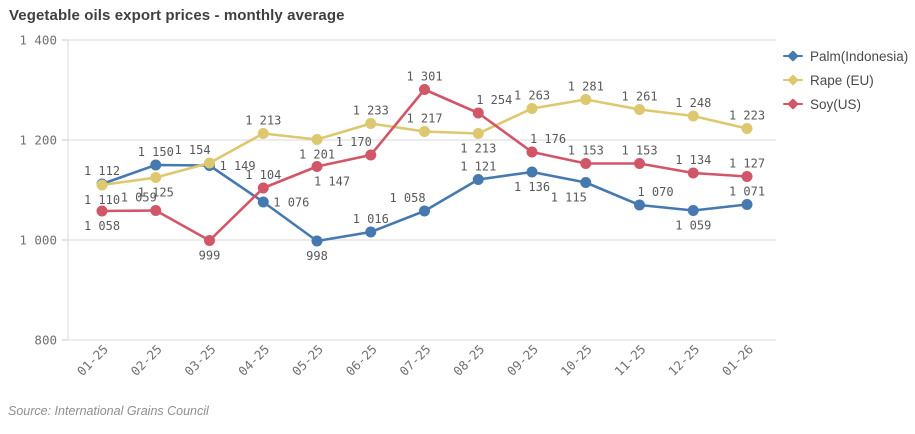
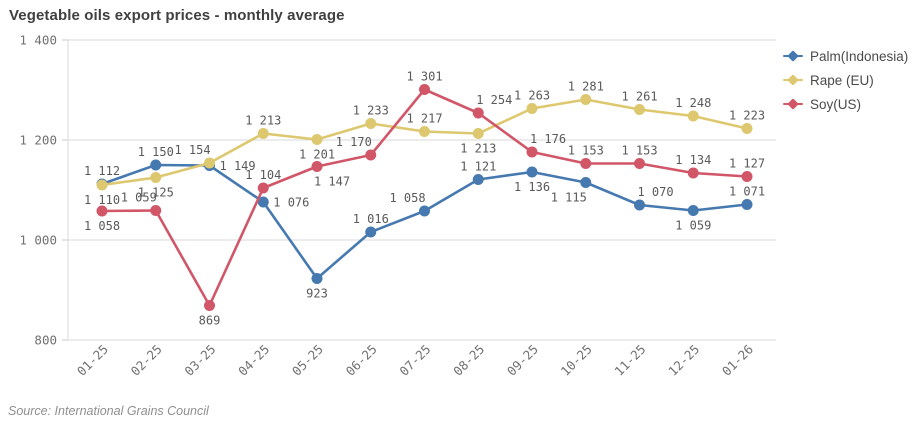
Soy(US)/03-25: 999 -> 869
Palm(Indonesia)/05-25: 998 -> 923
